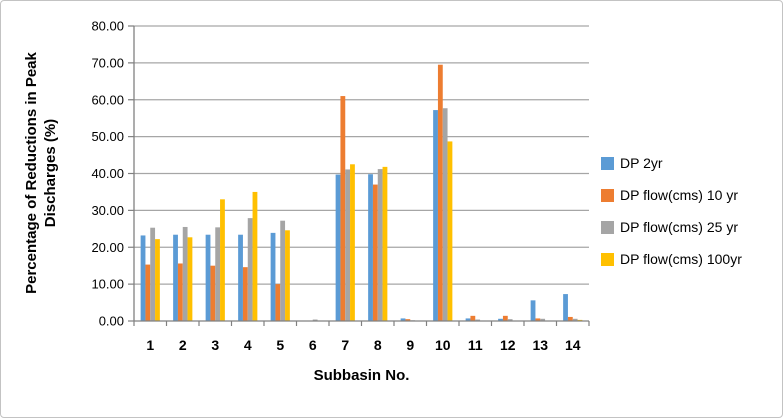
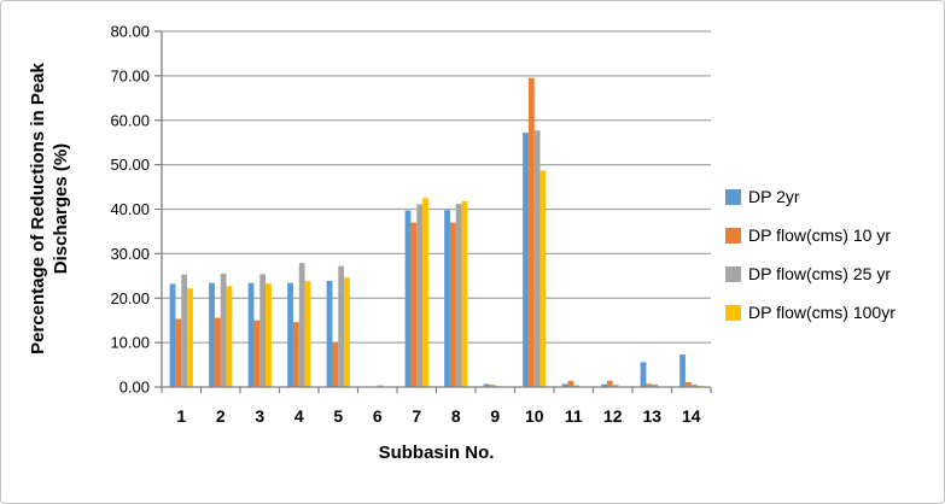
DP flow(cms) 100yr/3: 33 -> 23
DP flow(cms) 100yr/4: 35 -> 24
DP flow(cms) 10 yr/7: 61 -> 37
